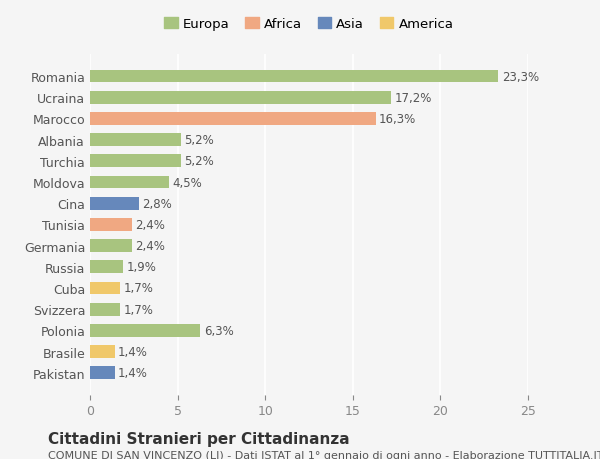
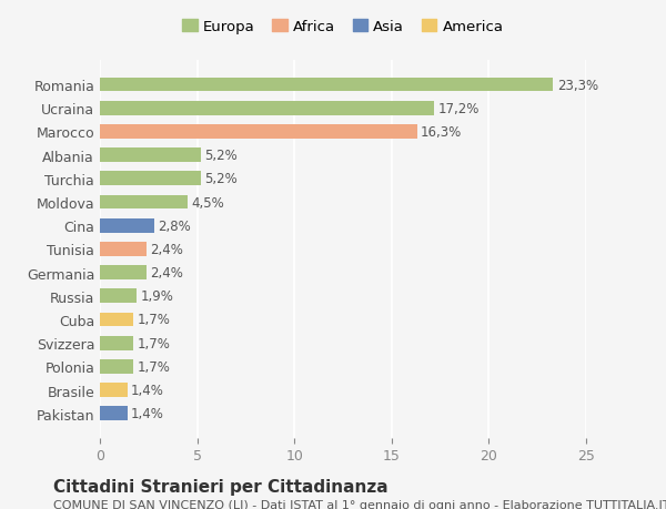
Polonia: 6,3% -> 1,7%
